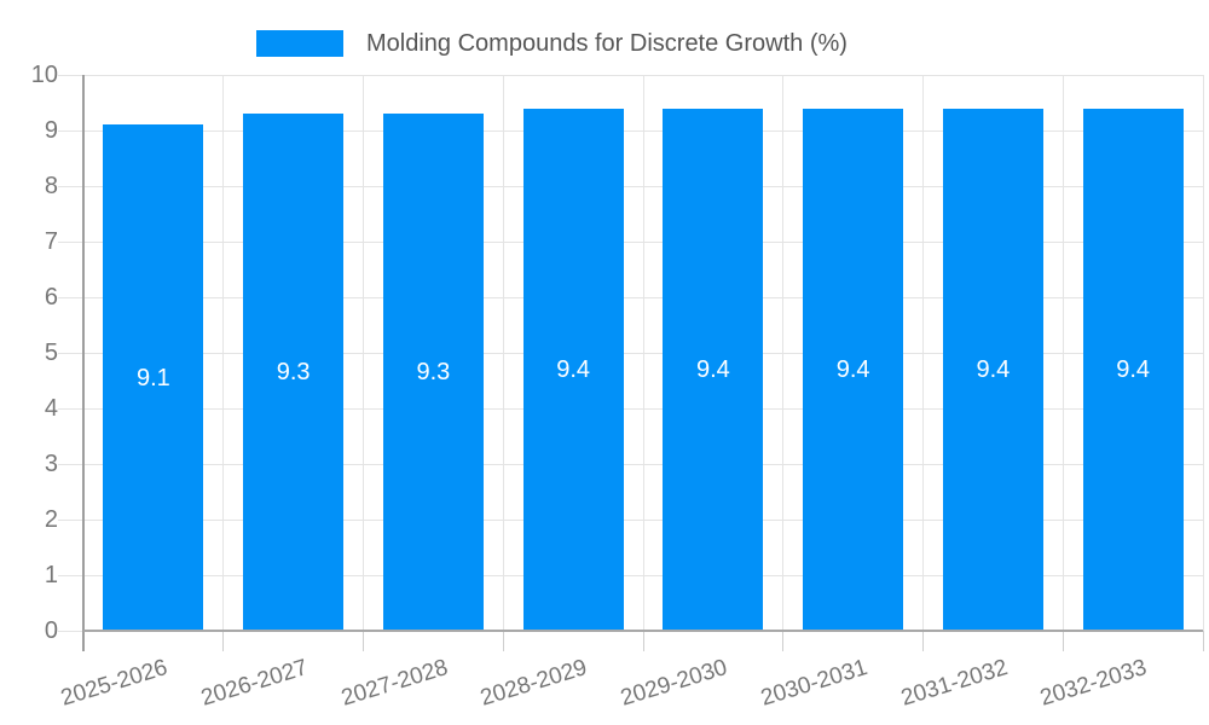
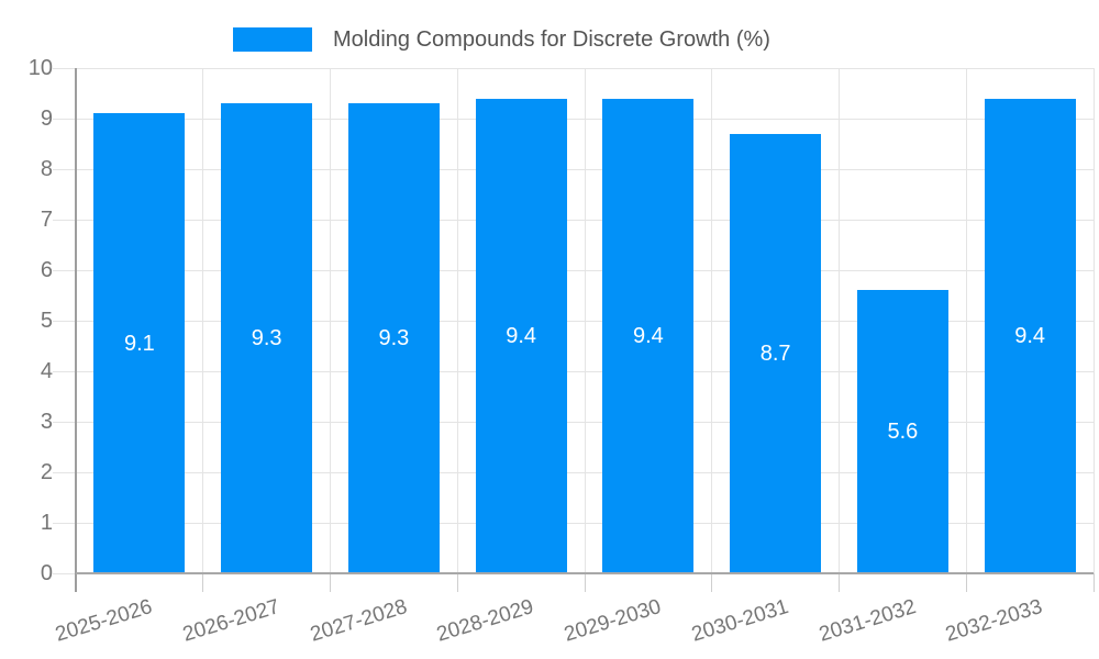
2030-2031: 9.4 -> 8.7
2031-2032: 9.4 -> 5.6
